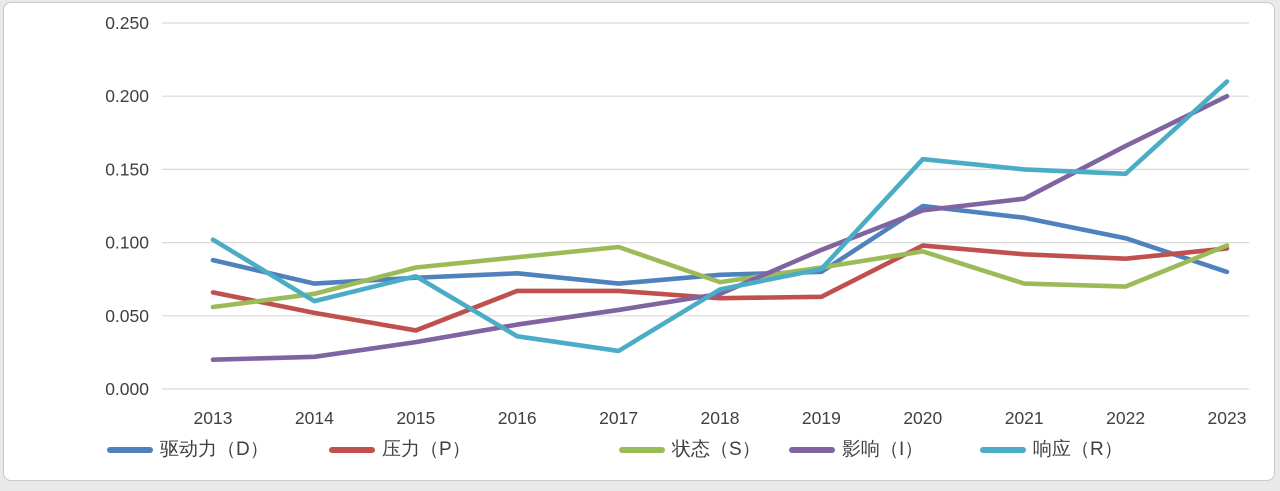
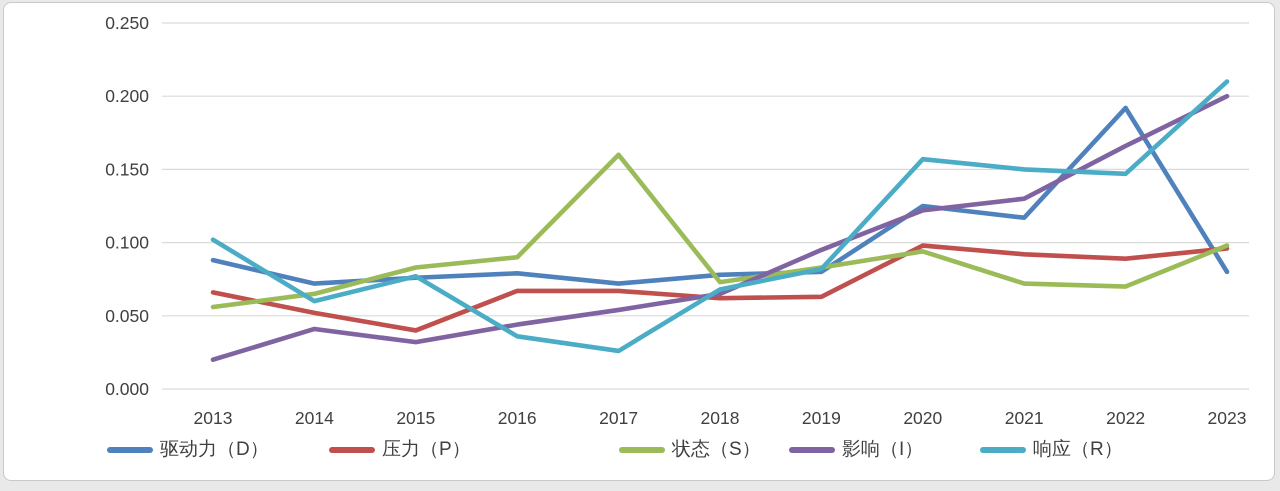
影响（I）/2014: 0.022 -> 0.041
状态（S）/2017: 0.097 -> 0.160
驱动力（D）/2022: 0.103 -> 0.192
